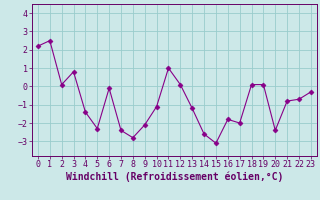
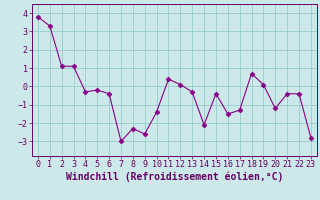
0: 2.2 -> 3.8
1: 2.5 -> 3.3
2: 0.1 -> 1.1
3: 0.8 -> 1.1
4: -1.4 -> -0.3
5: -2.3 -> -0.2
6: -0.1 -> -0.4
7: -2.4 -> -3.0
8: -2.8 -> -2.3
9: -2.1 -> -2.6
10: -1.1 -> -1.4
11: 1.0 -> 0.4
13: -1.2 -> -0.3
14: -2.6 -> -2.1
15: -3.1 -> -0.4
16: -1.8 -> -1.5
17: -2.0 -> -1.3
18: 0.1 -> 0.7
20: -2.4 -> -1.2
21: -0.8 -> -0.4
22: -0.7 -> -0.4
23: -0.3 -> -2.8
